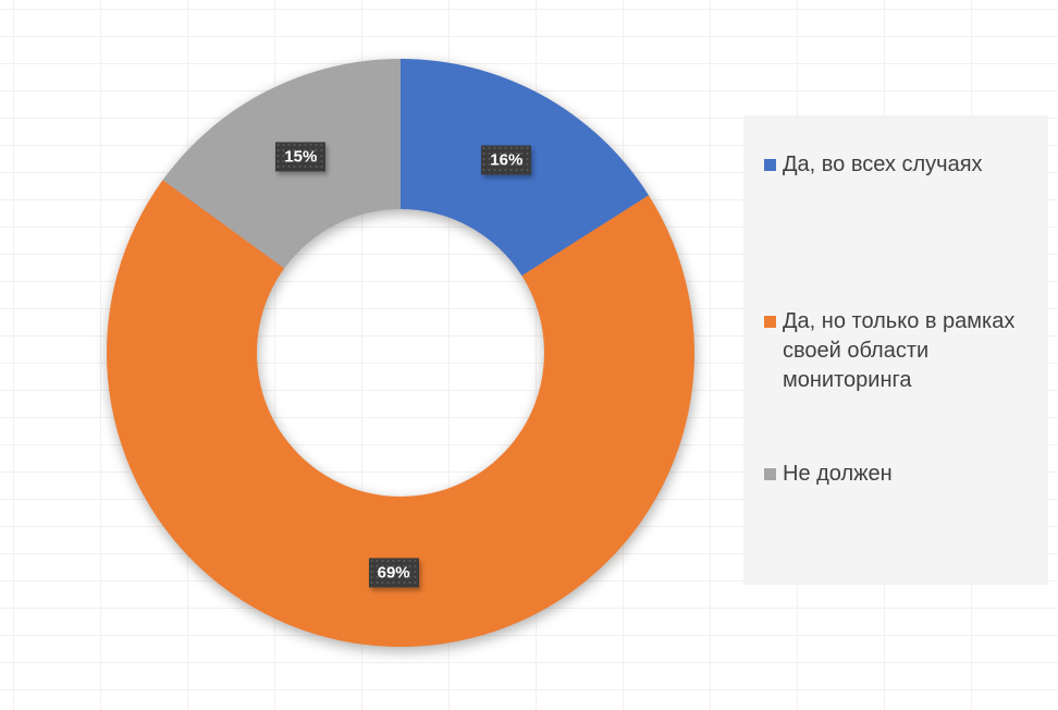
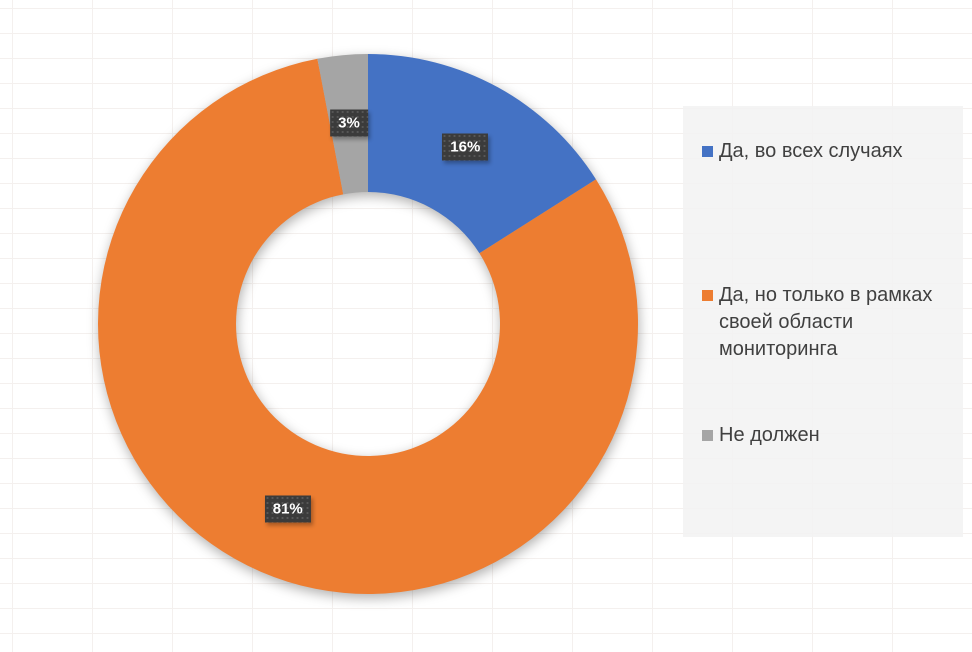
Да, но только в рамках своей области мониторинга: 69% -> 81%
Не должен: 15% -> 3%
